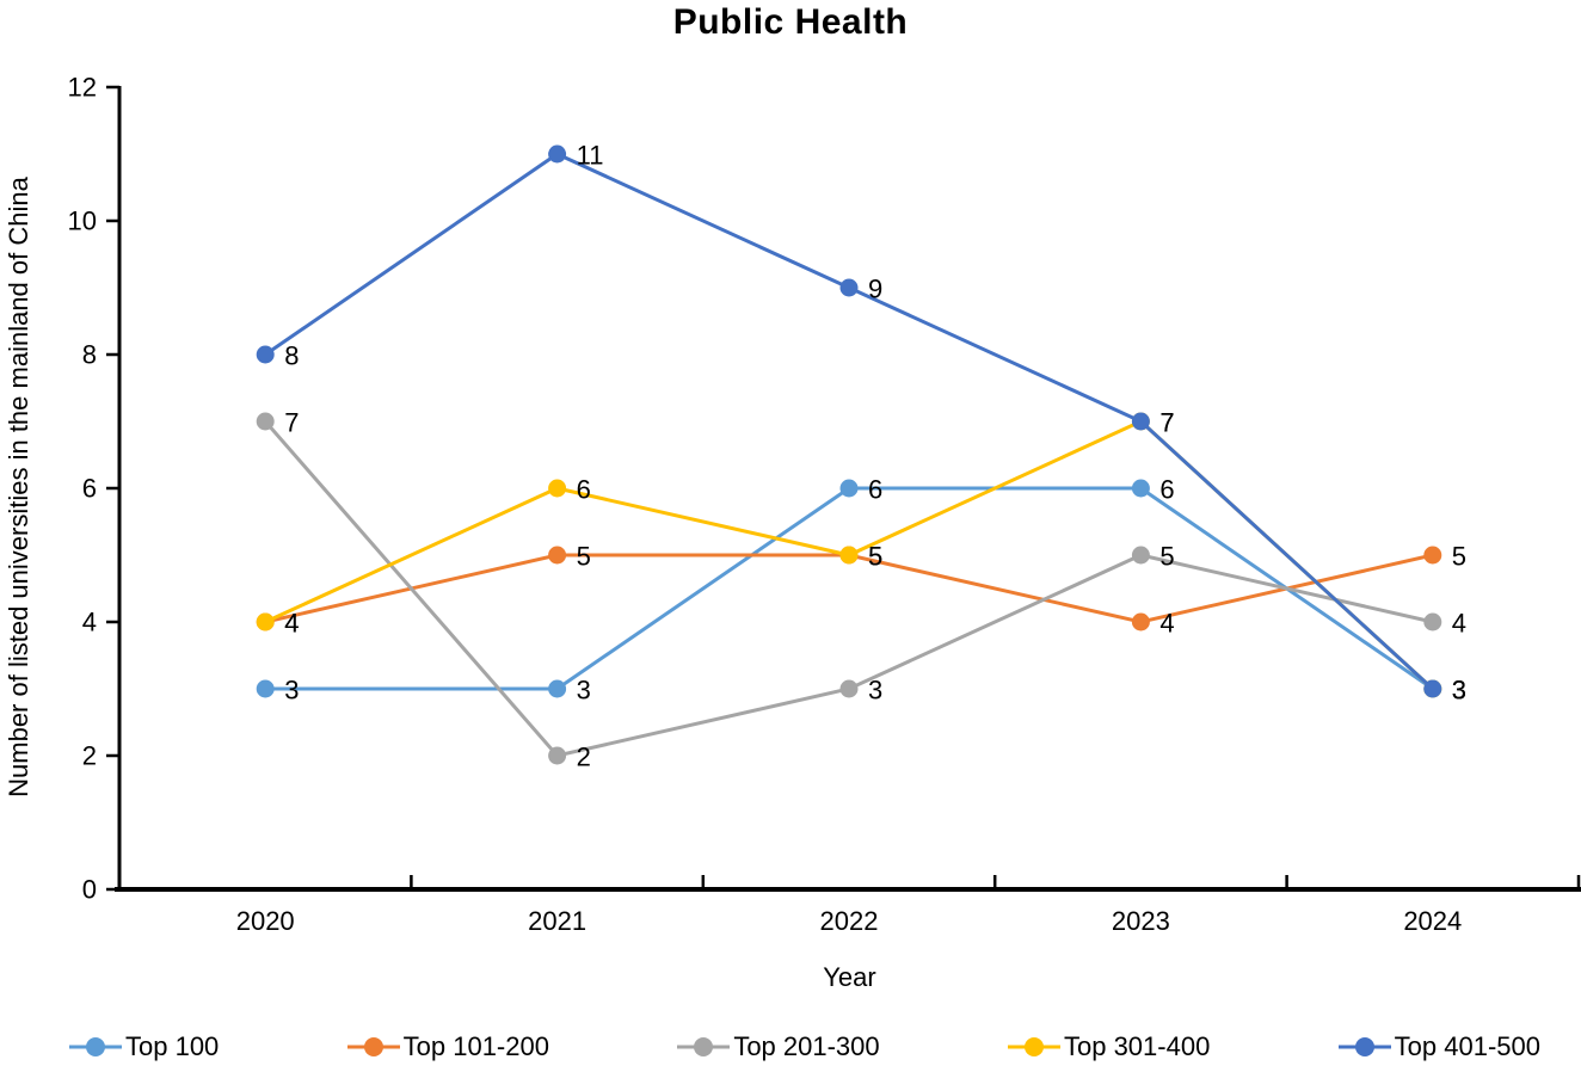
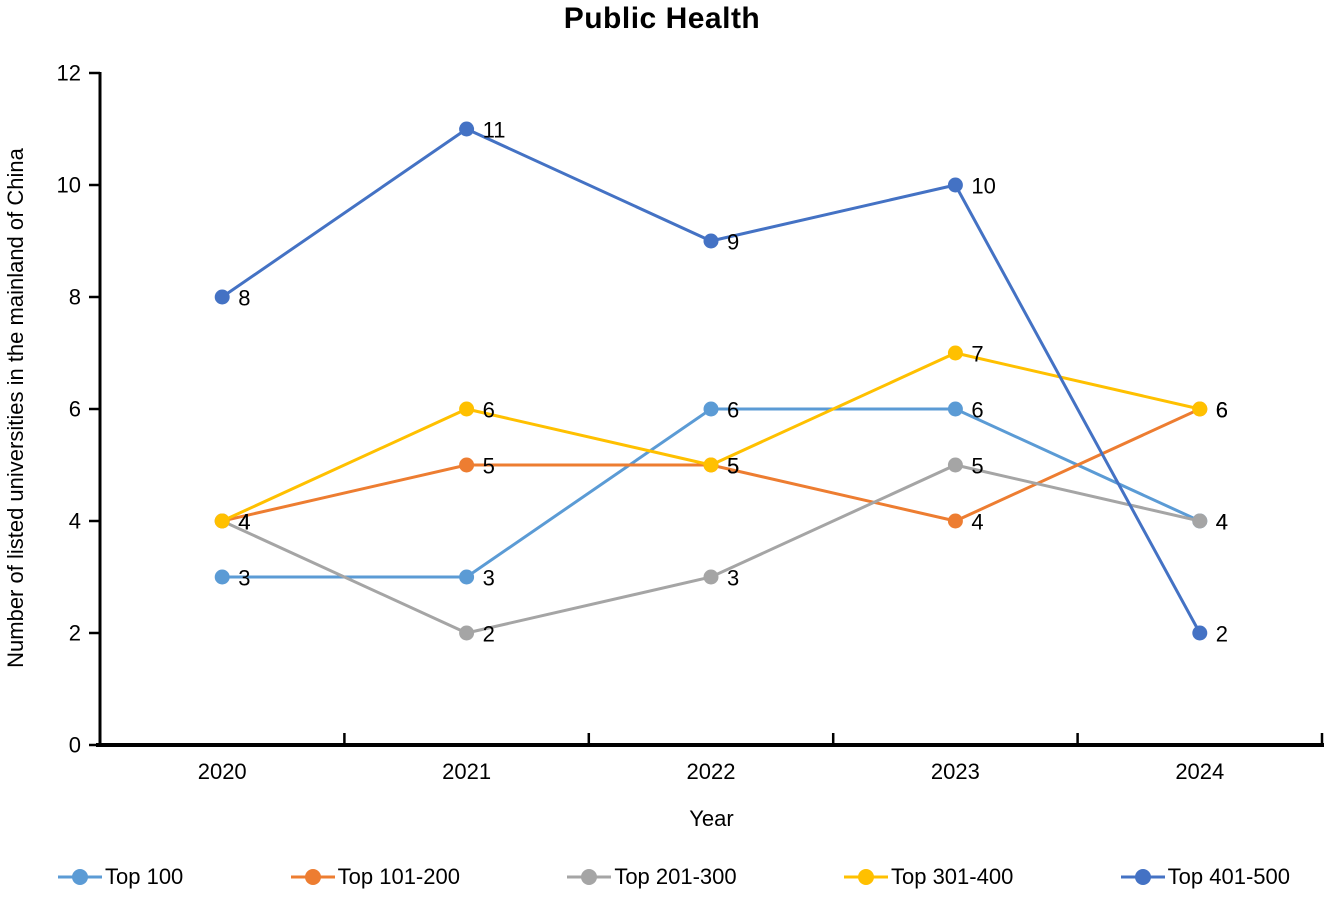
Top 201-300/2020: 7 -> 4
Top 401-500/2023: 7 -> 10
Top 100/2024: 3 -> 4
Top 101-200/2024: 5 -> 6
Top 301-400/2024: 3 -> 6
Top 401-500/2024: 3 -> 2
